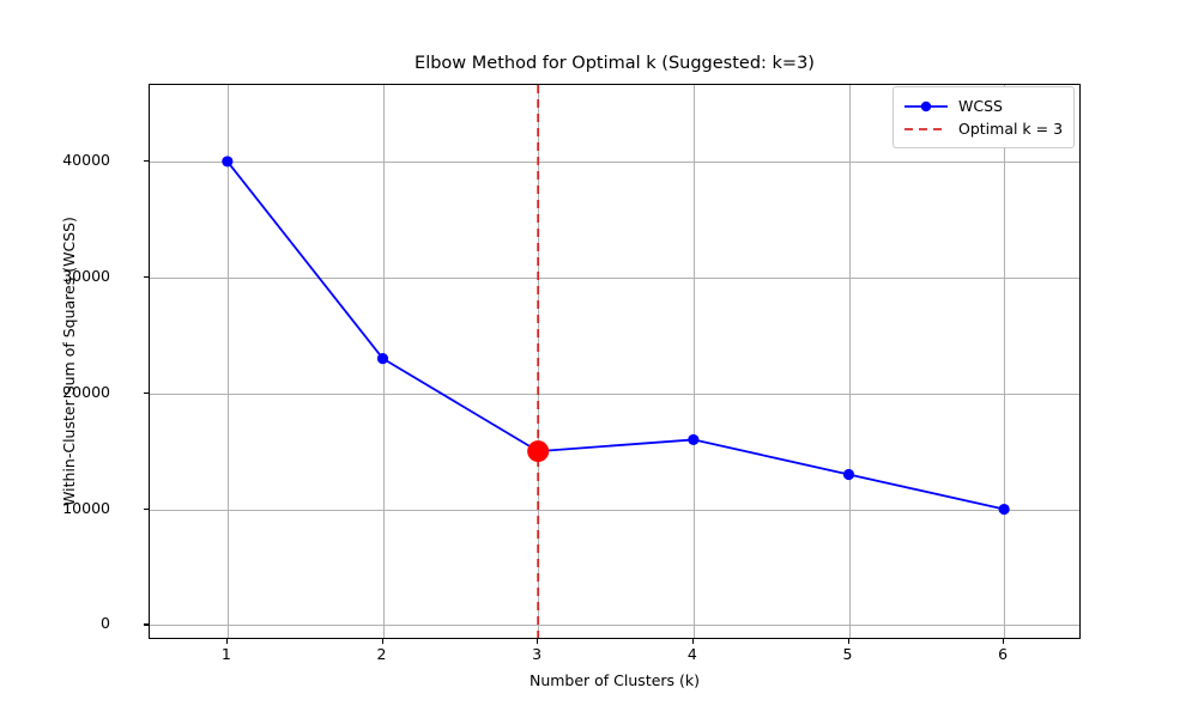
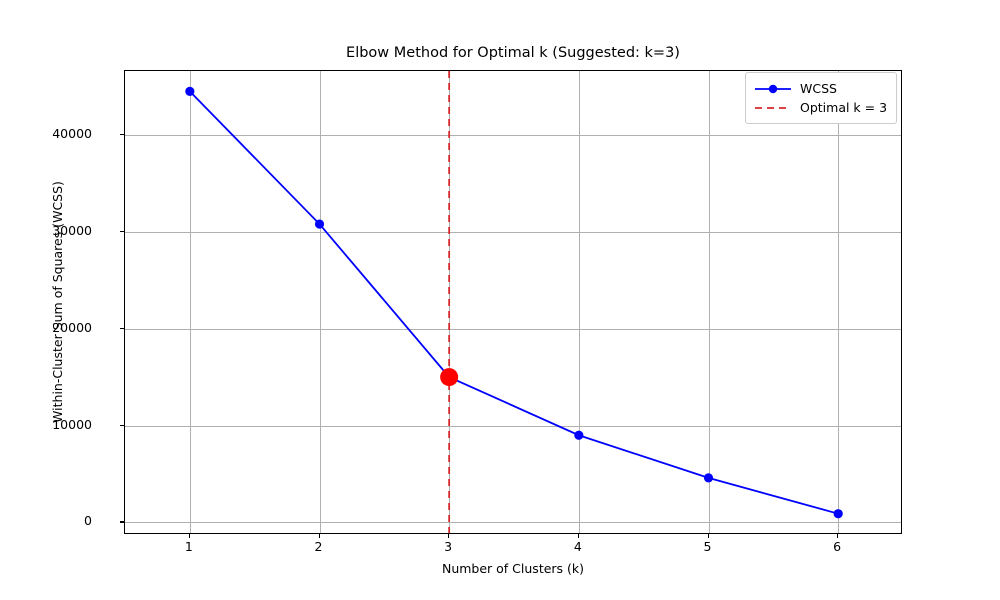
1: 40000 -> 44000
2: 23000 -> 31000
4: 16000 -> 9000
5: 13000 -> 5000
6: 10000 -> 1000
